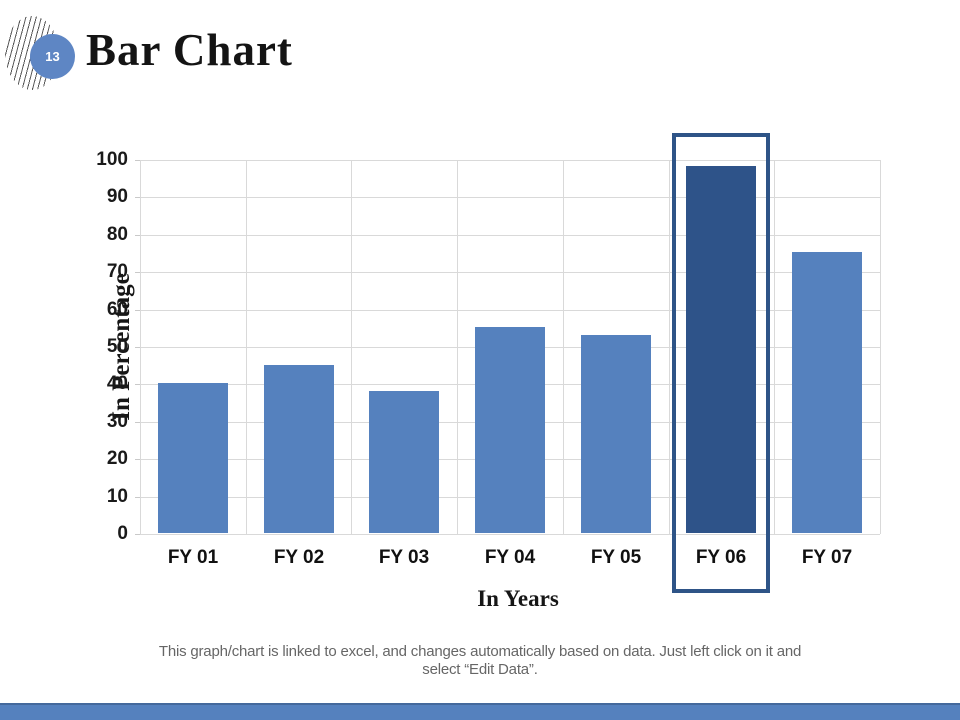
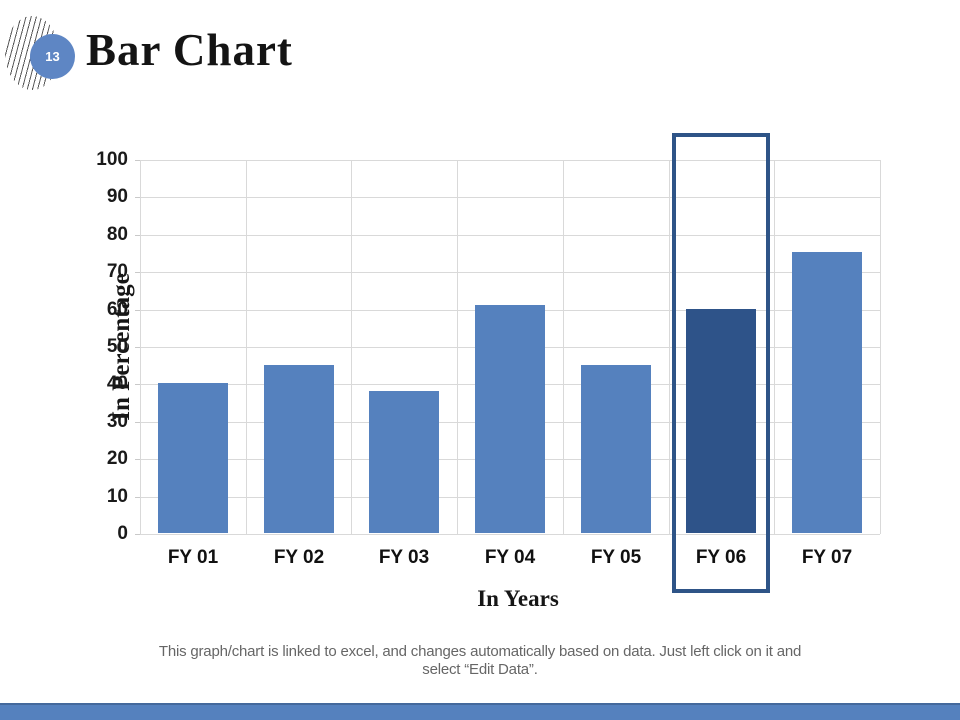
FY 04: 55 -> 61
FY 05: 53 -> 45
FY 06: 98 -> 60
